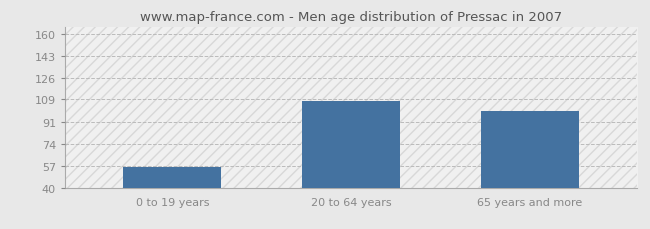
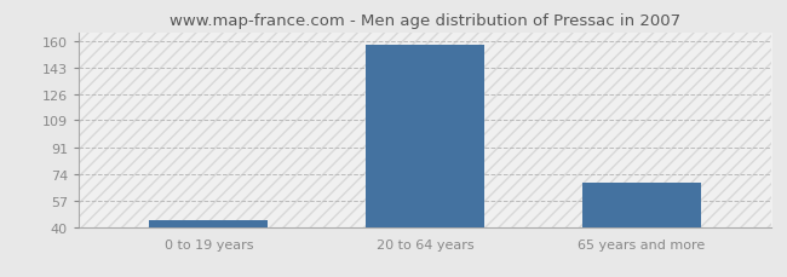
0 to 19 years: 56 -> 44
20 to 64 years: 108 -> 158
65 years and more: 100 -> 69
